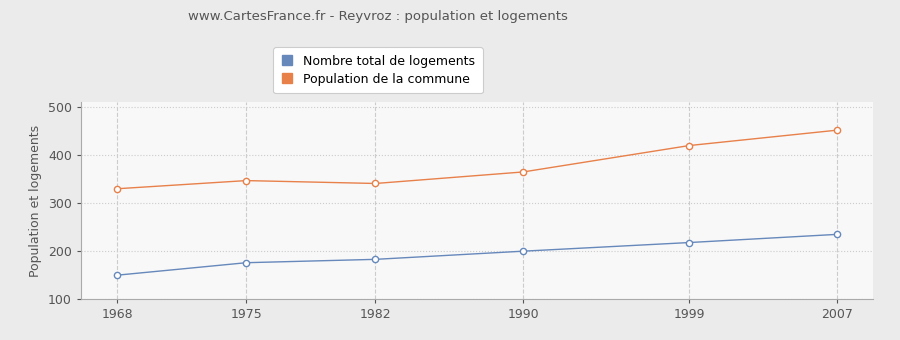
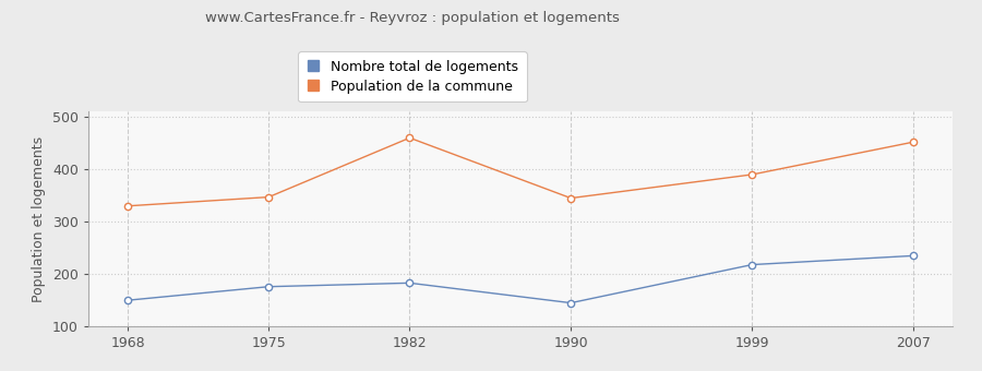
Population de la commune/1982: 341 -> 460
Nombre total de logements/1990: 200 -> 145
Population de la commune/1990: 365 -> 345
Population de la commune/1999: 420 -> 390
